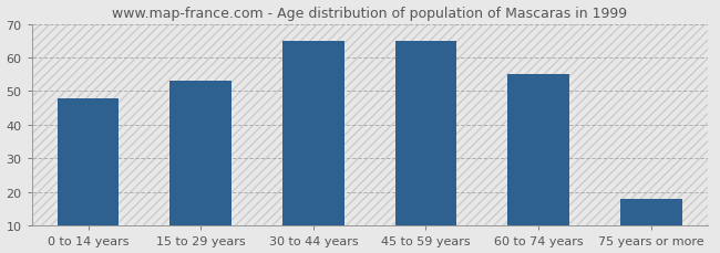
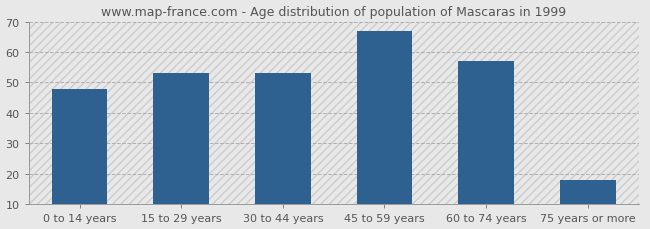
30 to 44 years: 65 -> 53
45 to 59 years: 65 -> 67
60 to 74 years: 55 -> 57
